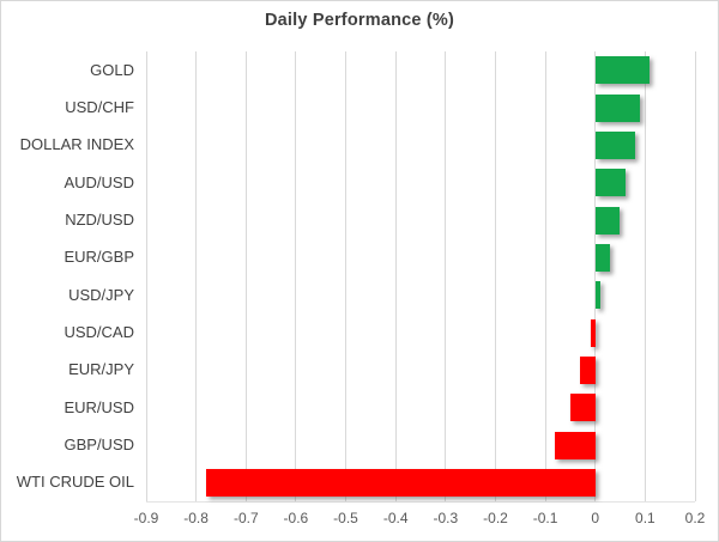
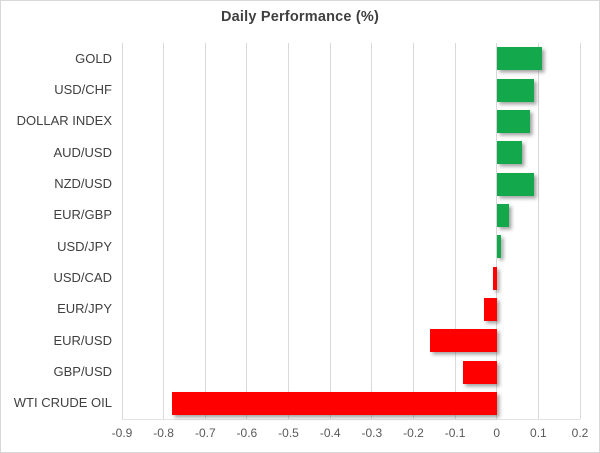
NZD/USD: 0.05 -> 0.09
EUR/USD: -0.05 -> -0.16
